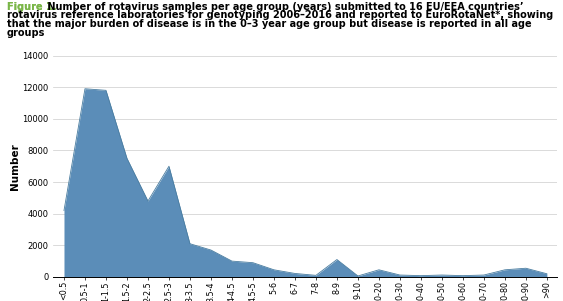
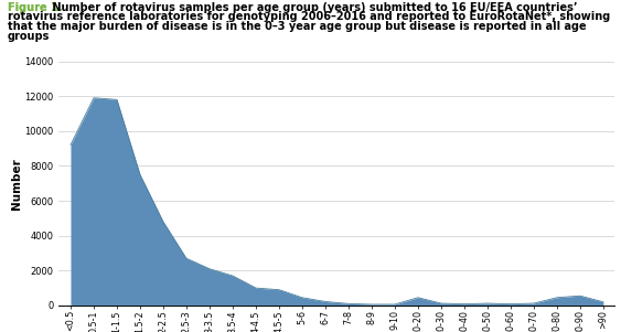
<0.5: 4200 -> 9200
2.5-3: 7000 -> 2700
8-9: 1100 -> 100
